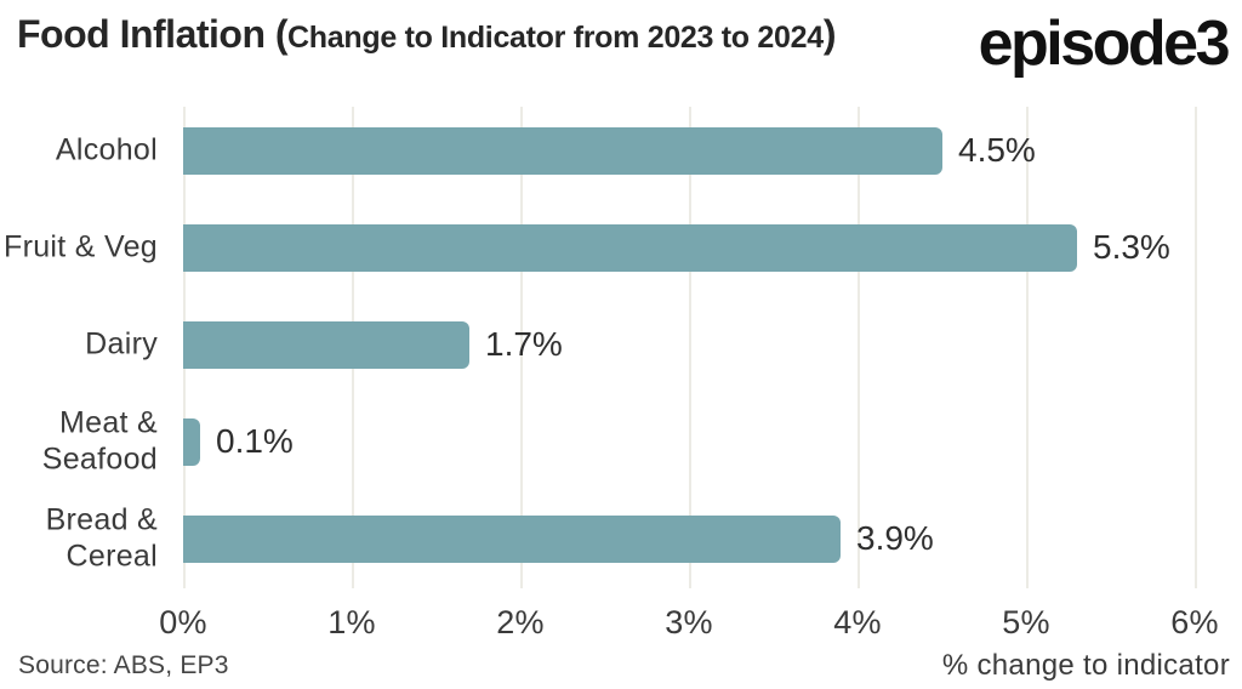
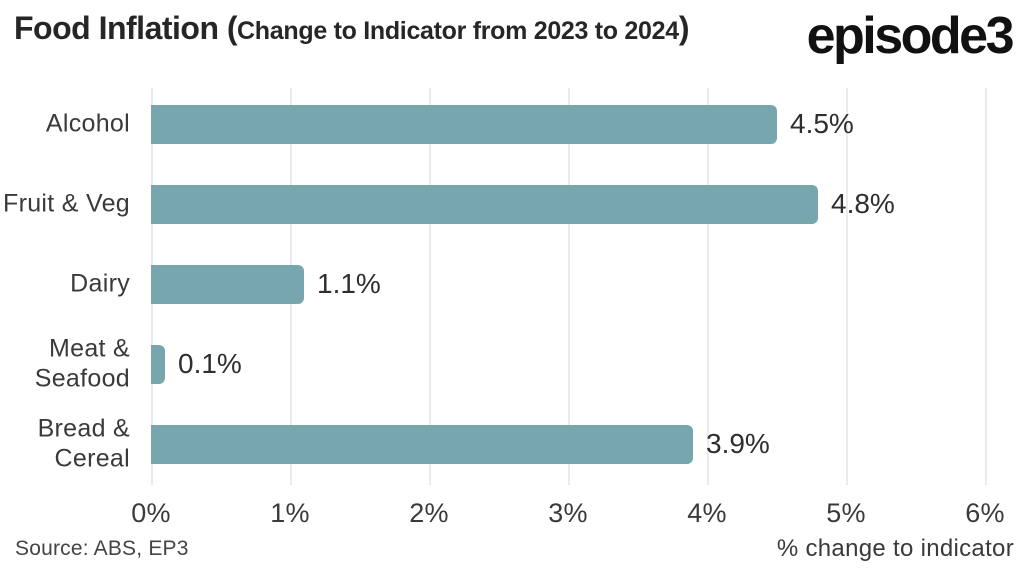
Fruit & Veg: 5.3% -> 4.8%
Dairy: 1.7% -> 1.1%
